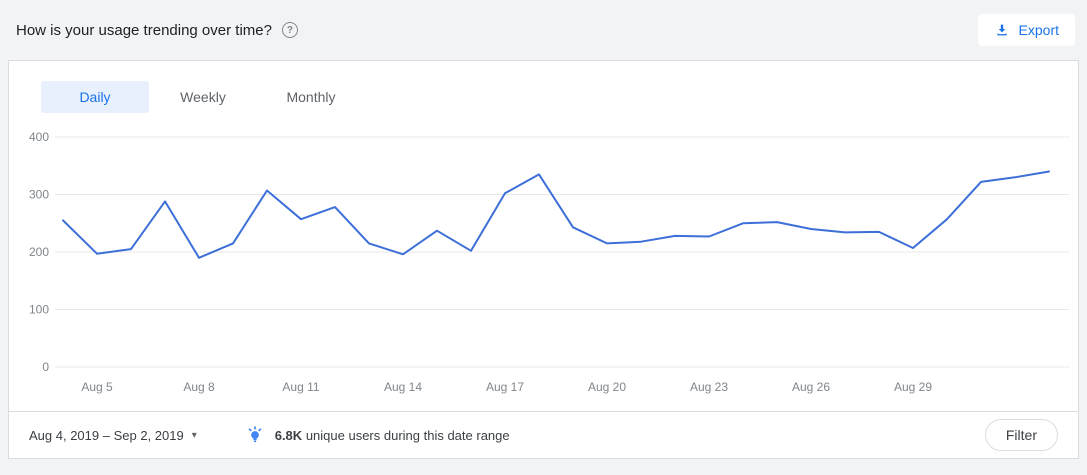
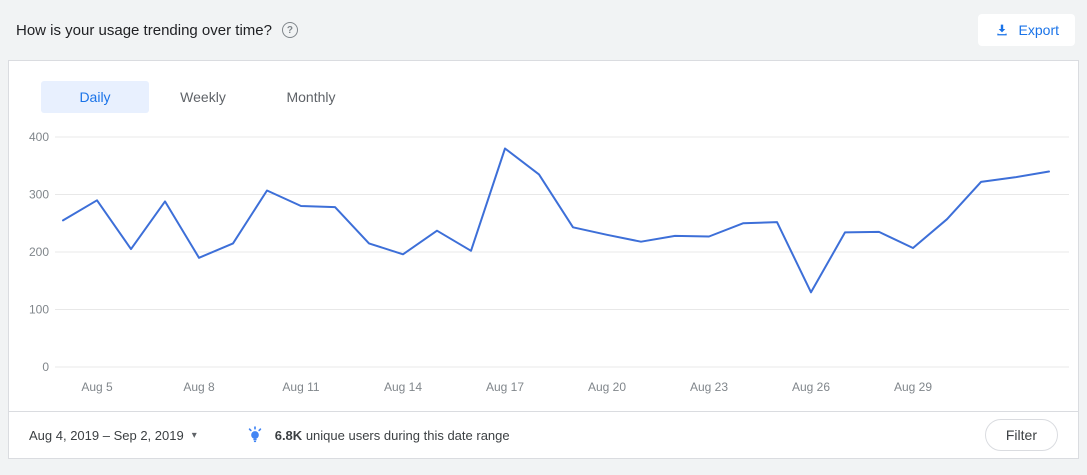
Aug 5: 200 -> 290
Aug 11: 260 -> 280
Aug 17: 300 -> 380
Aug 20: 220 -> 230
Aug 26: 240 -> 130
